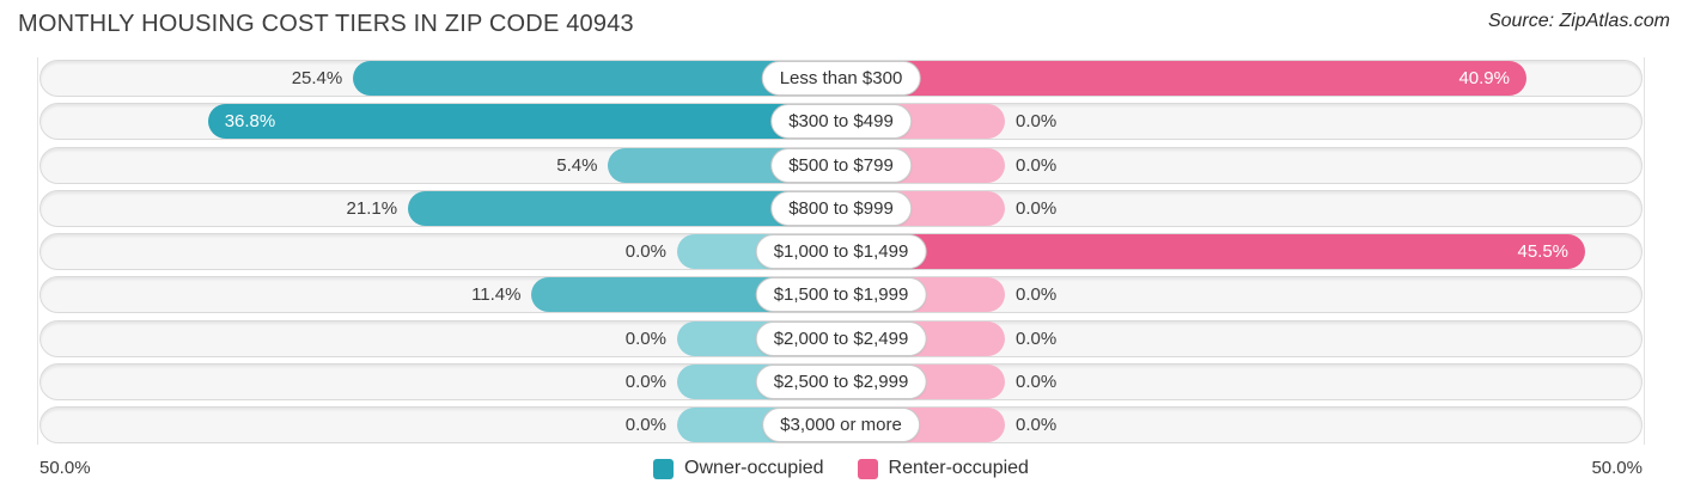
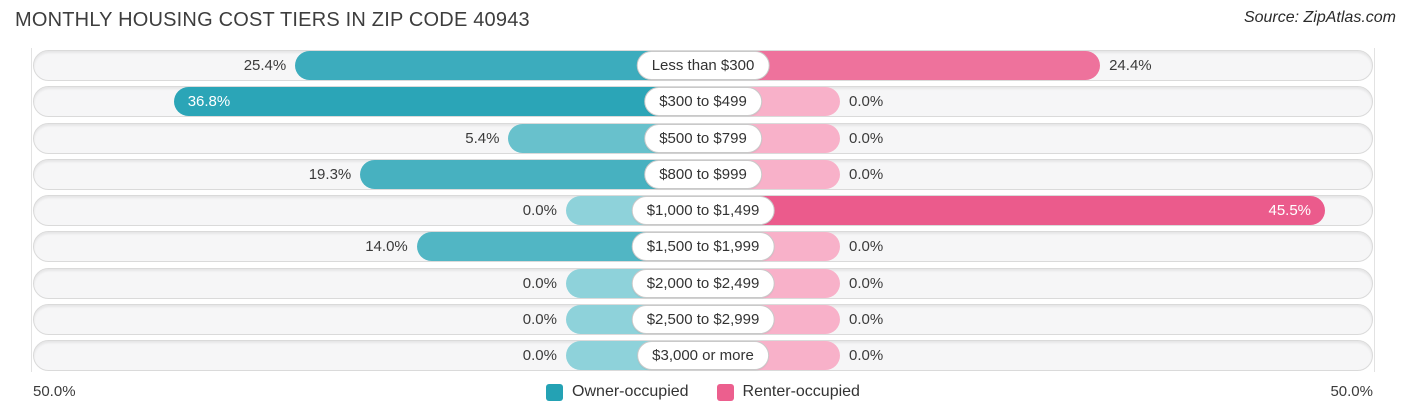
Renter-occupied/Less than $300: 40.9% -> 24.4%
Owner-occupied/$800 to $999: 21.1% -> 19.3%
Owner-occupied/$1,500 to $1,999: 11.4% -> 14.0%
